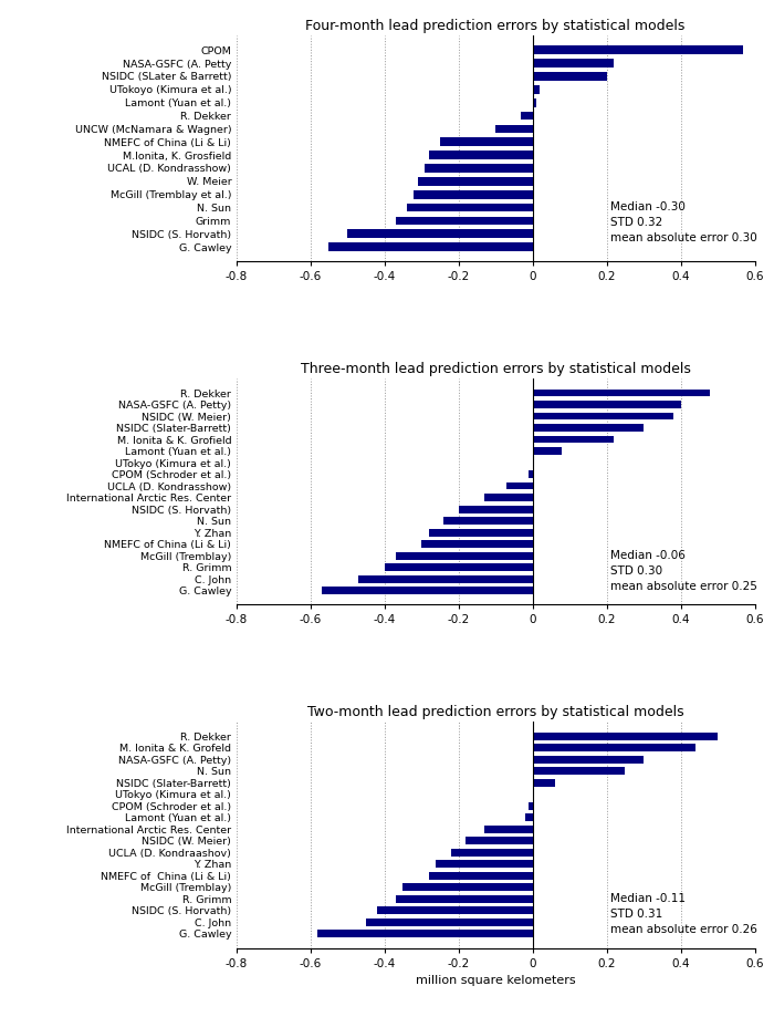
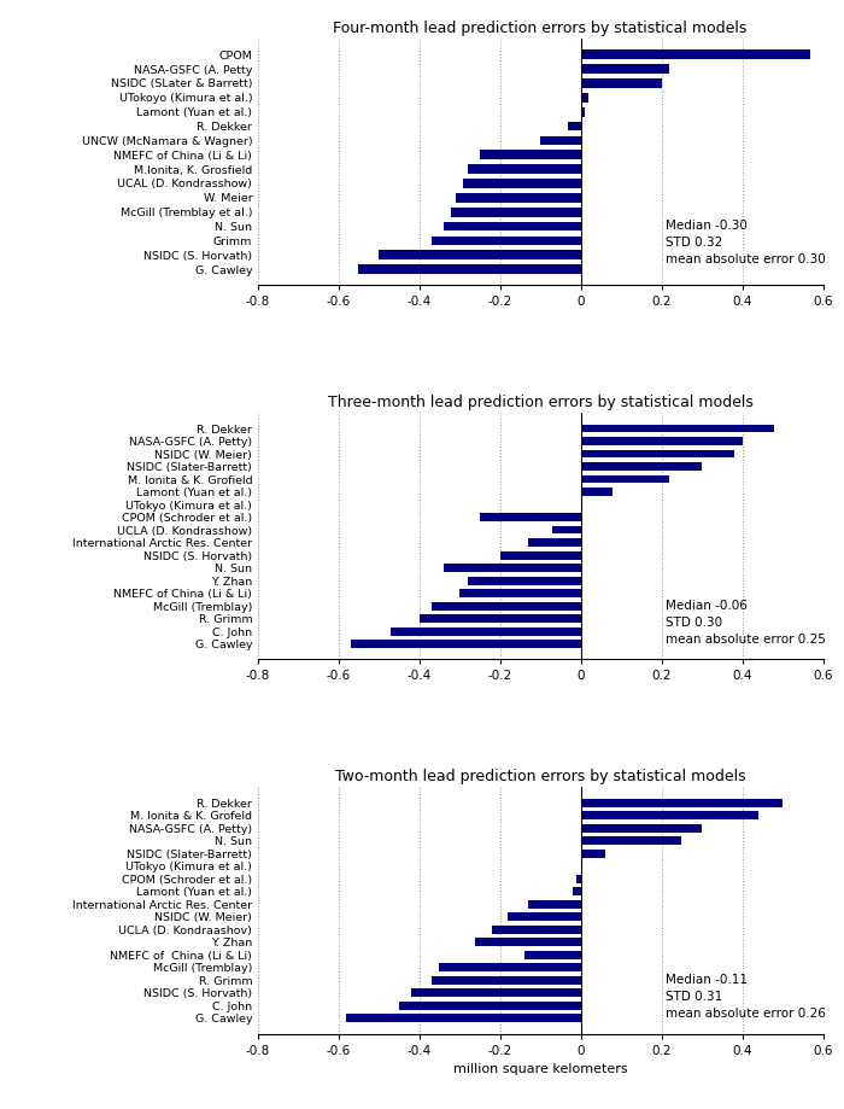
Three-month lead prediction errors by statistical models/CPOM (Schroder et al.): -0.01 -> -0.25
Three-month lead prediction errors by statistical models/N. Sun: -0.24 -> -0.34
Two-month lead prediction errors by statistical models/NMEFC of China (Li & Li): -0.28 -> -0.14
